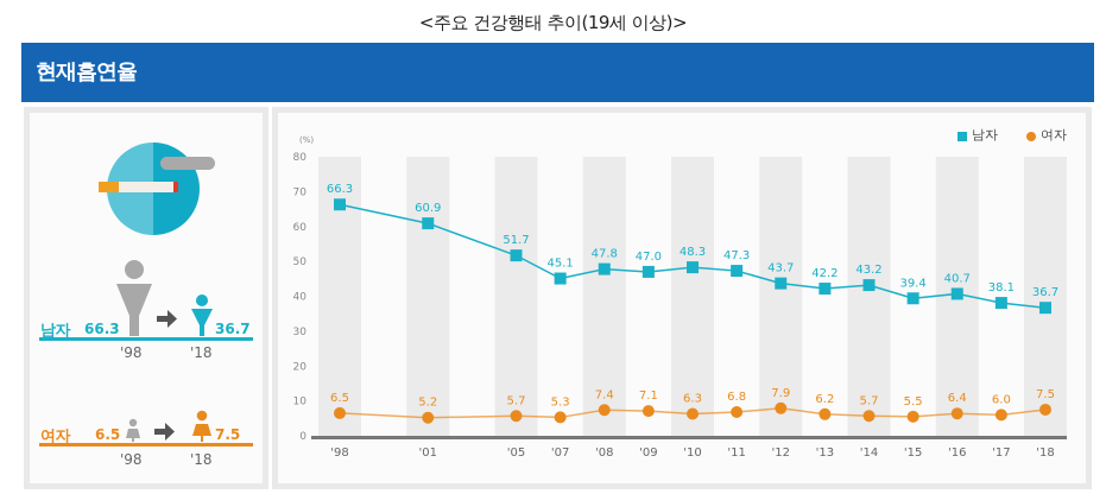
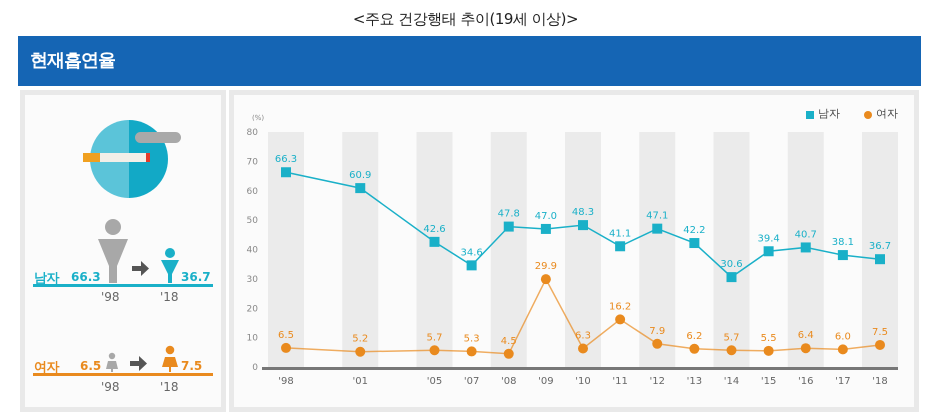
남자/'05: 51.7 -> 42.6
남자/'07: 45.1 -> 34.6
여자/'08: 7.4 -> 4.5
여자/'09: 7.1 -> 29.9
남자/'11: 47.3 -> 41.1
여자/'11: 6.8 -> 16.2
남자/'12: 43.7 -> 47.1
남자/'14: 43.2 -> 30.6
